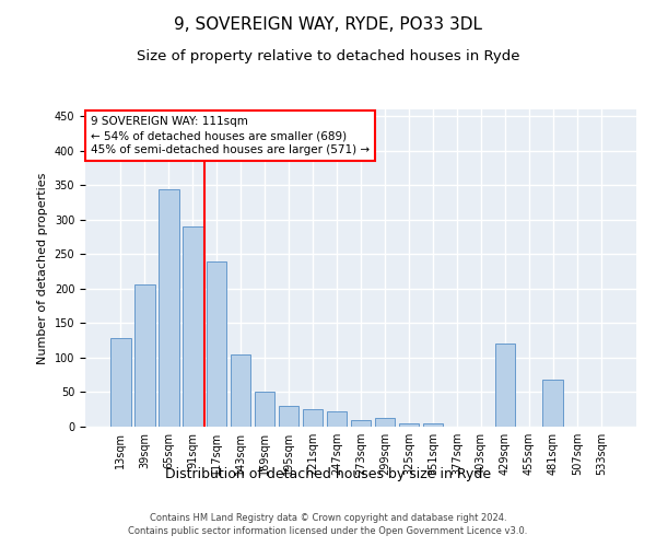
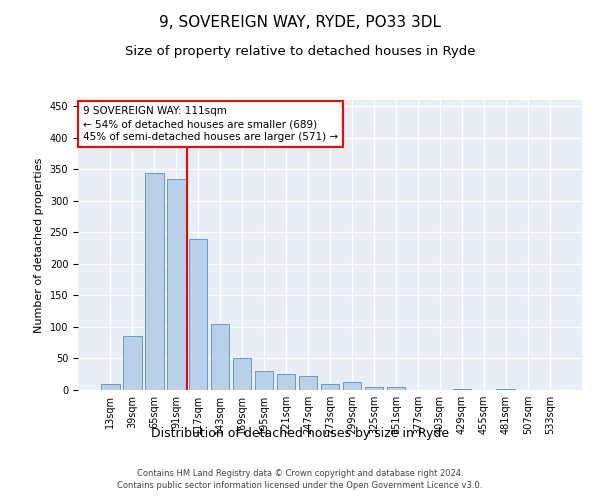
13sqm: 128 -> 10
39sqm: 206 -> 85
91sqm: 290 -> 335
429sqm: 120 -> 2
481sqm: 68 -> 1
